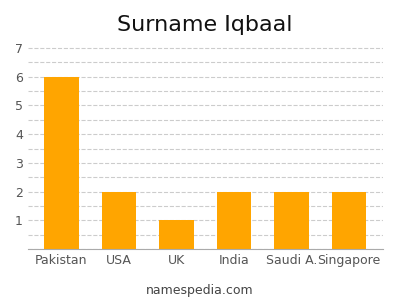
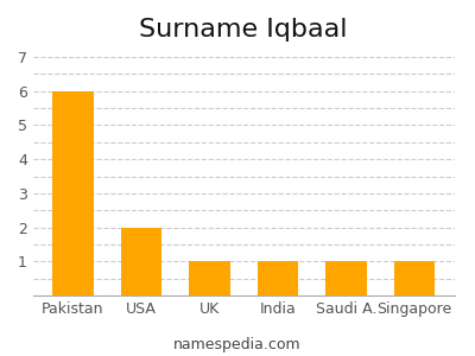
India: 2 -> 1
Saudi A.: 2 -> 1
Singapore: 2 -> 1
